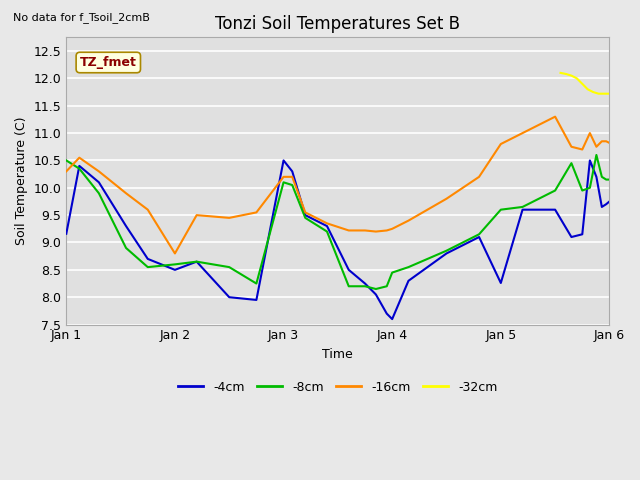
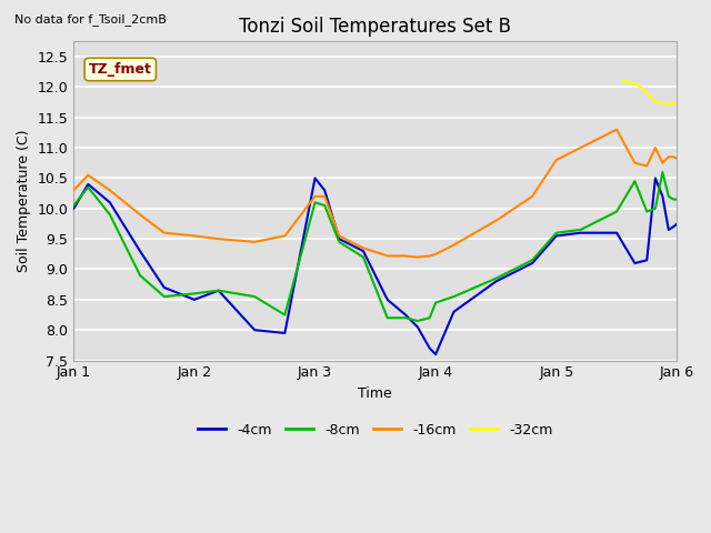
-4cm/Jan 1: 9.16 -> 10.00
-8cm/Jan 1: 10.50 -> 10.05
-16cm/Jan 2: 8.80 -> 9.55
-4cm/Jan 5: 8.26 -> 9.55
